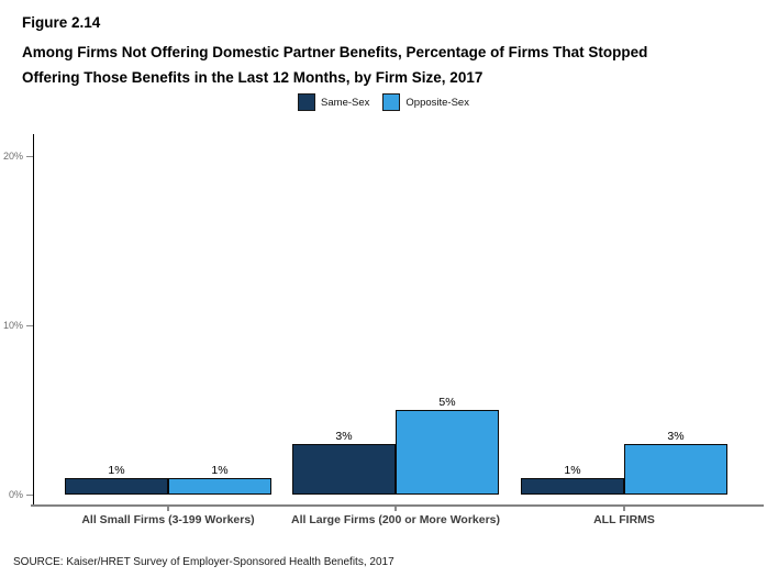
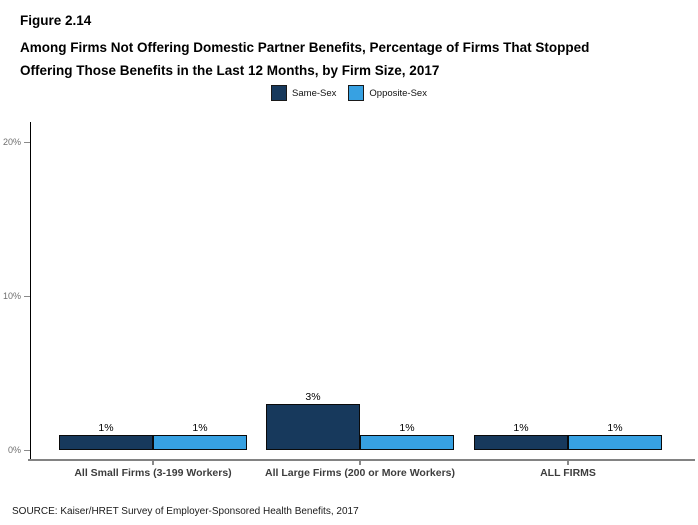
Opposite-Sex/All Large Firms (200 or More Workers): 5% -> 1%
Opposite-Sex/ALL FIRMS: 3% -> 1%
